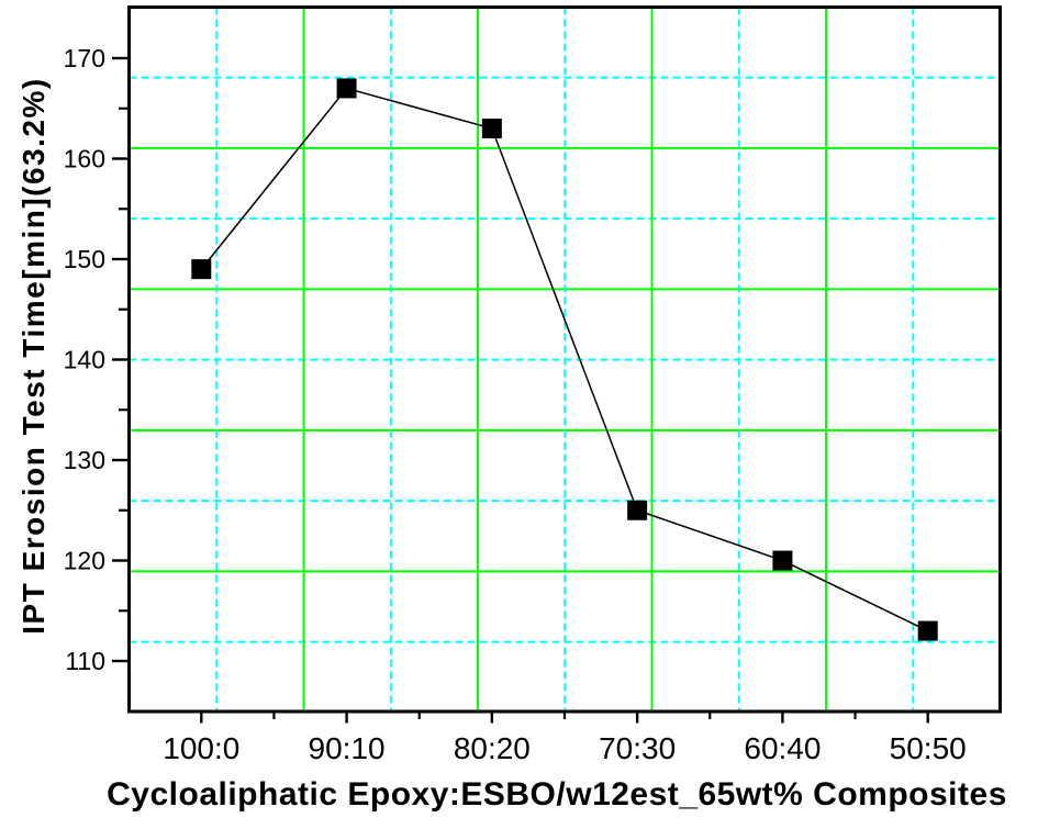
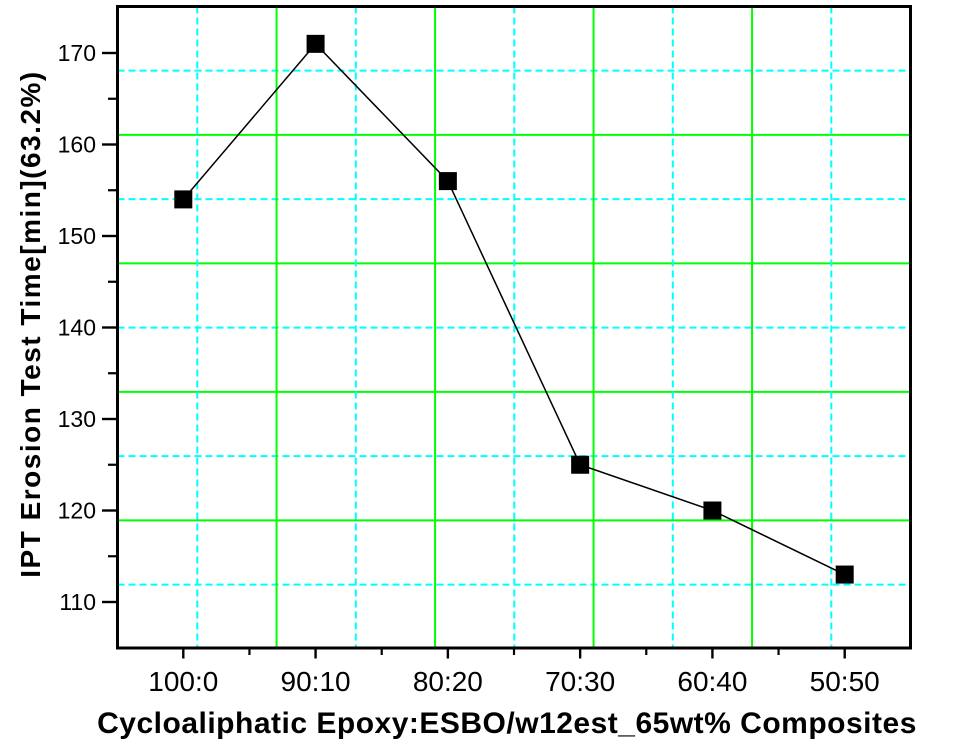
100:0: 149 -> 154
90:10: 167 -> 171
80:20: 163 -> 156
